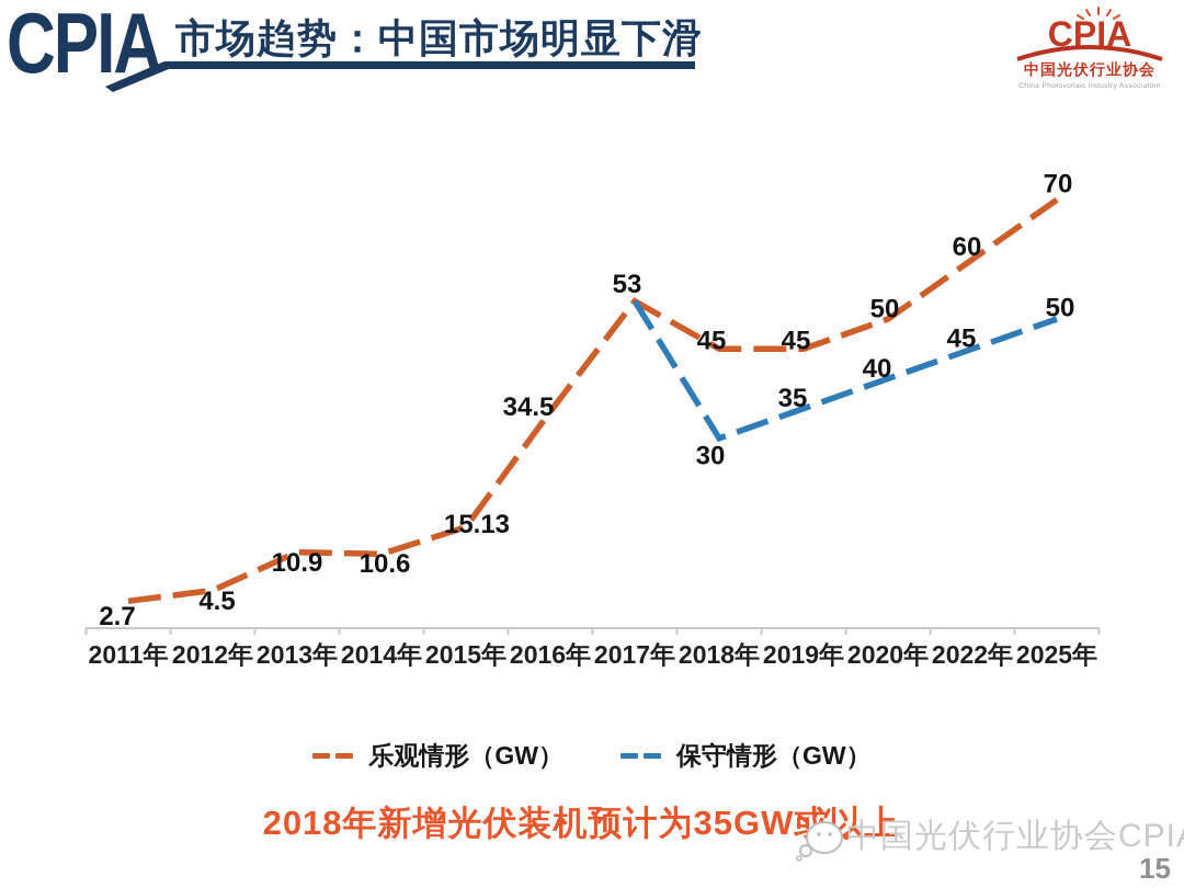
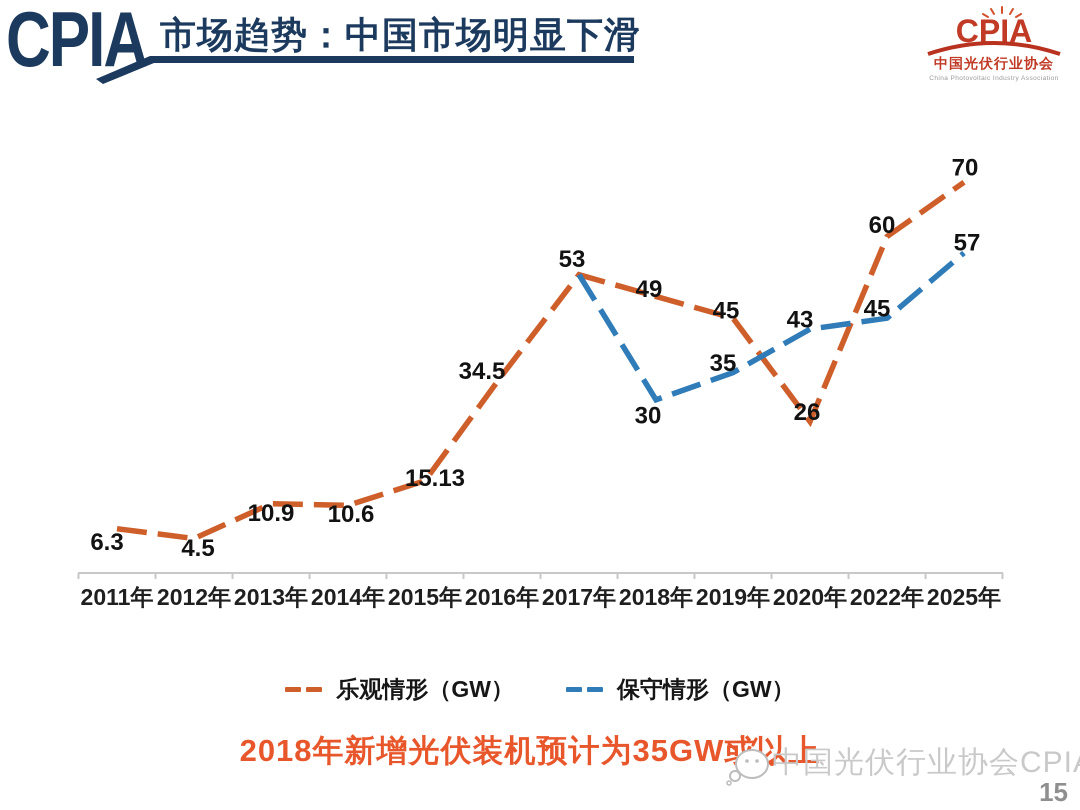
乐观情形（GW）/2011年: 2.7 -> 6.3
乐观情形（GW）/2018年: 45 -> 49
乐观情形（GW）/2020年: 50 -> 26
保守情形（GW）/2020年: 40 -> 43
保守情形（GW）/2025年: 50 -> 57
